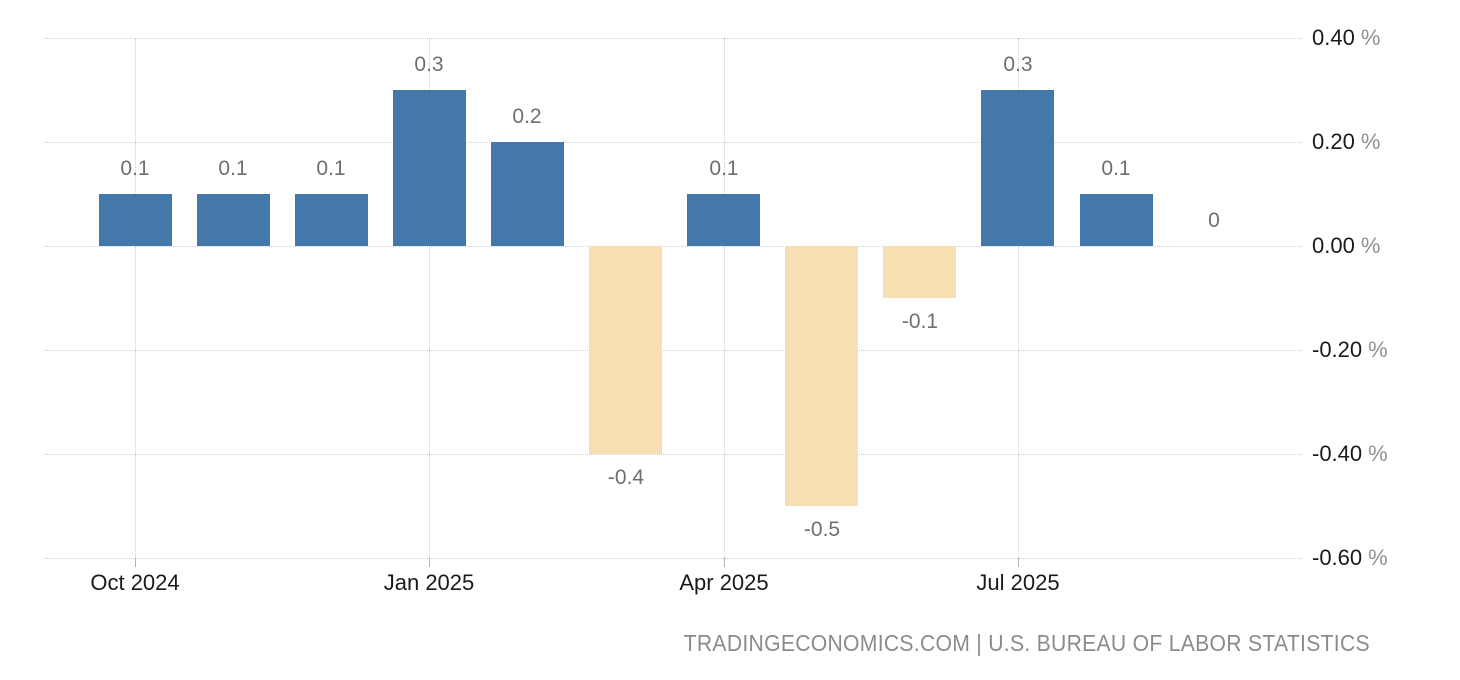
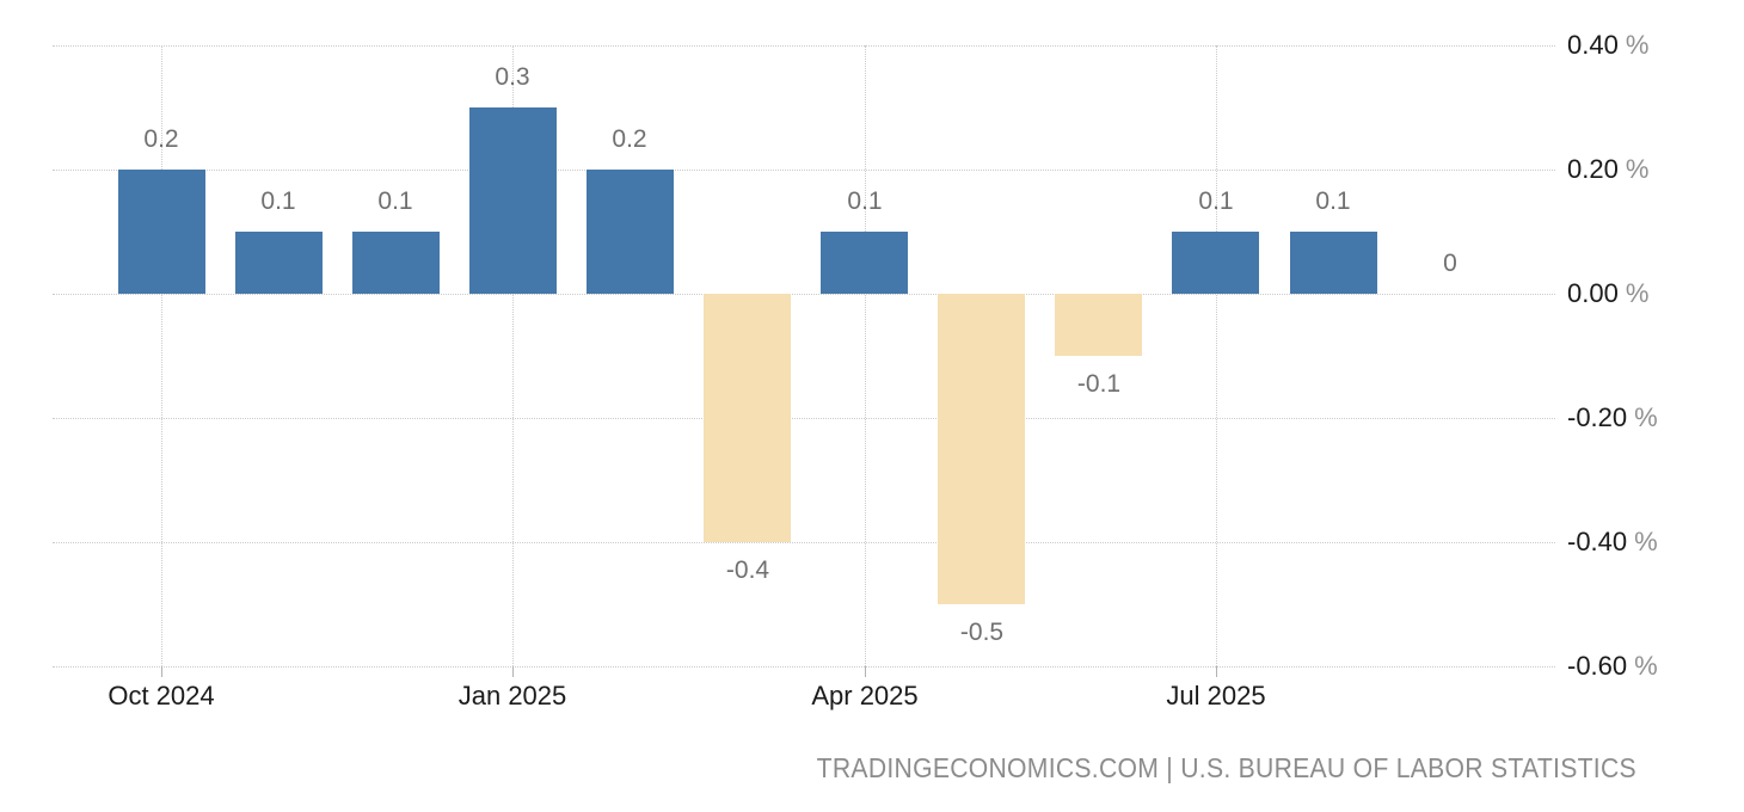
Oct 2024: 0.1 -> 0.2
Jul 2025: 0.3 -> 0.1
